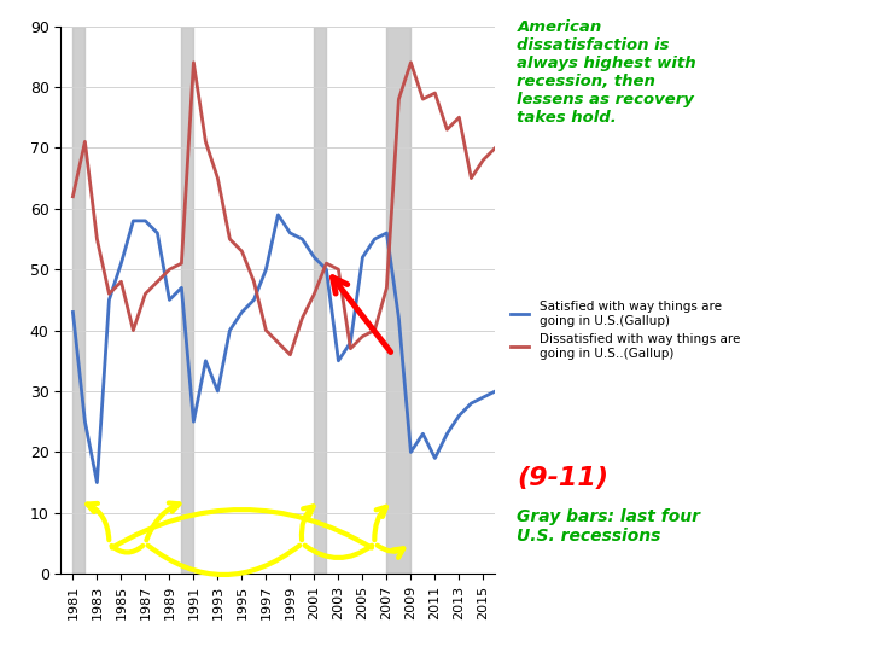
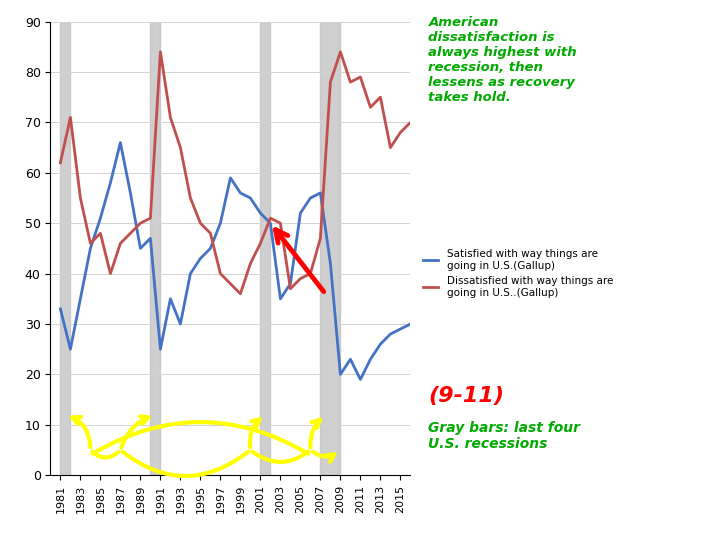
Satisfied with way things are going in U.S.(Gallup)/1981: 43 -> 33
Satisfied with way things are going in U.S.(Gallup)/1983: 15 -> 35
Satisfied with way things are going in U.S.(Gallup)/1987: 58 -> 66
Dissatisfied with way things are going in U.S..(Gallup)/1995: 53 -> 50
